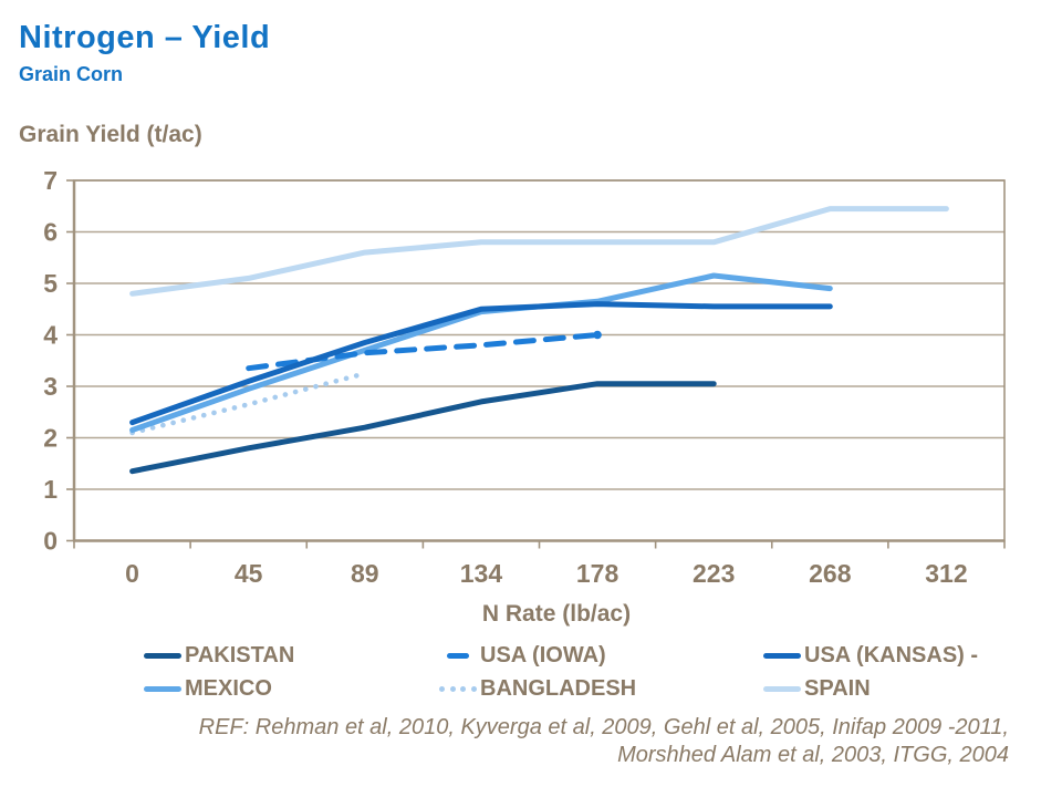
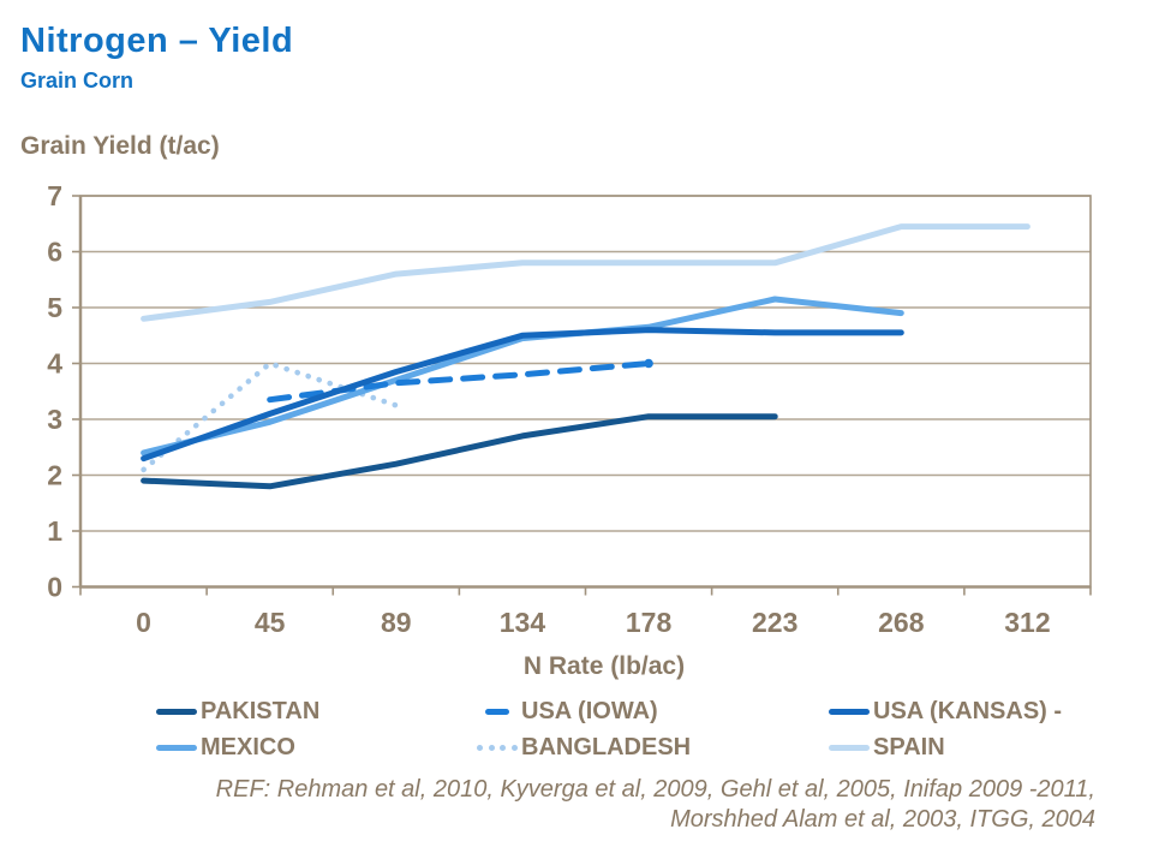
PAKISTAN/0: 1.4 -> 1.9
MEXICO/0: 2.1 -> 2.4
BANGLADESH/45: 2.6 -> 4.0
